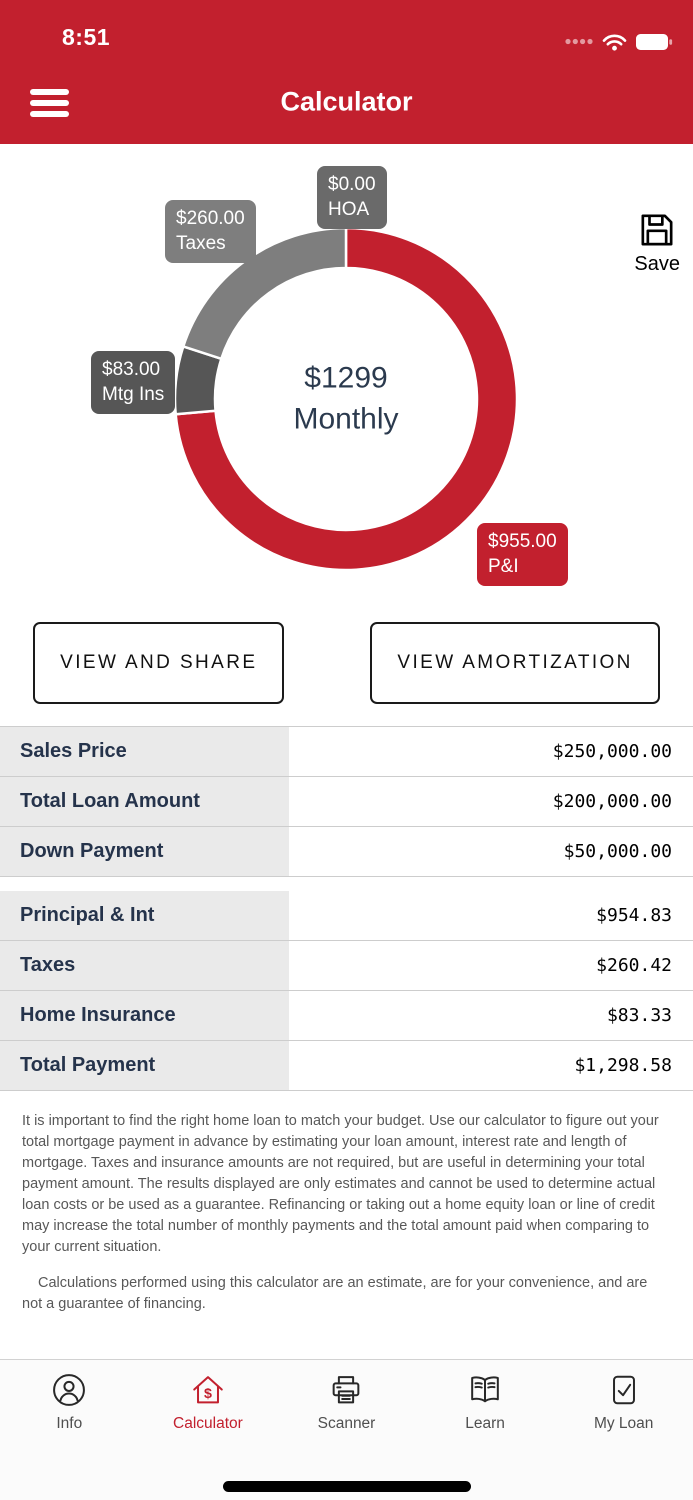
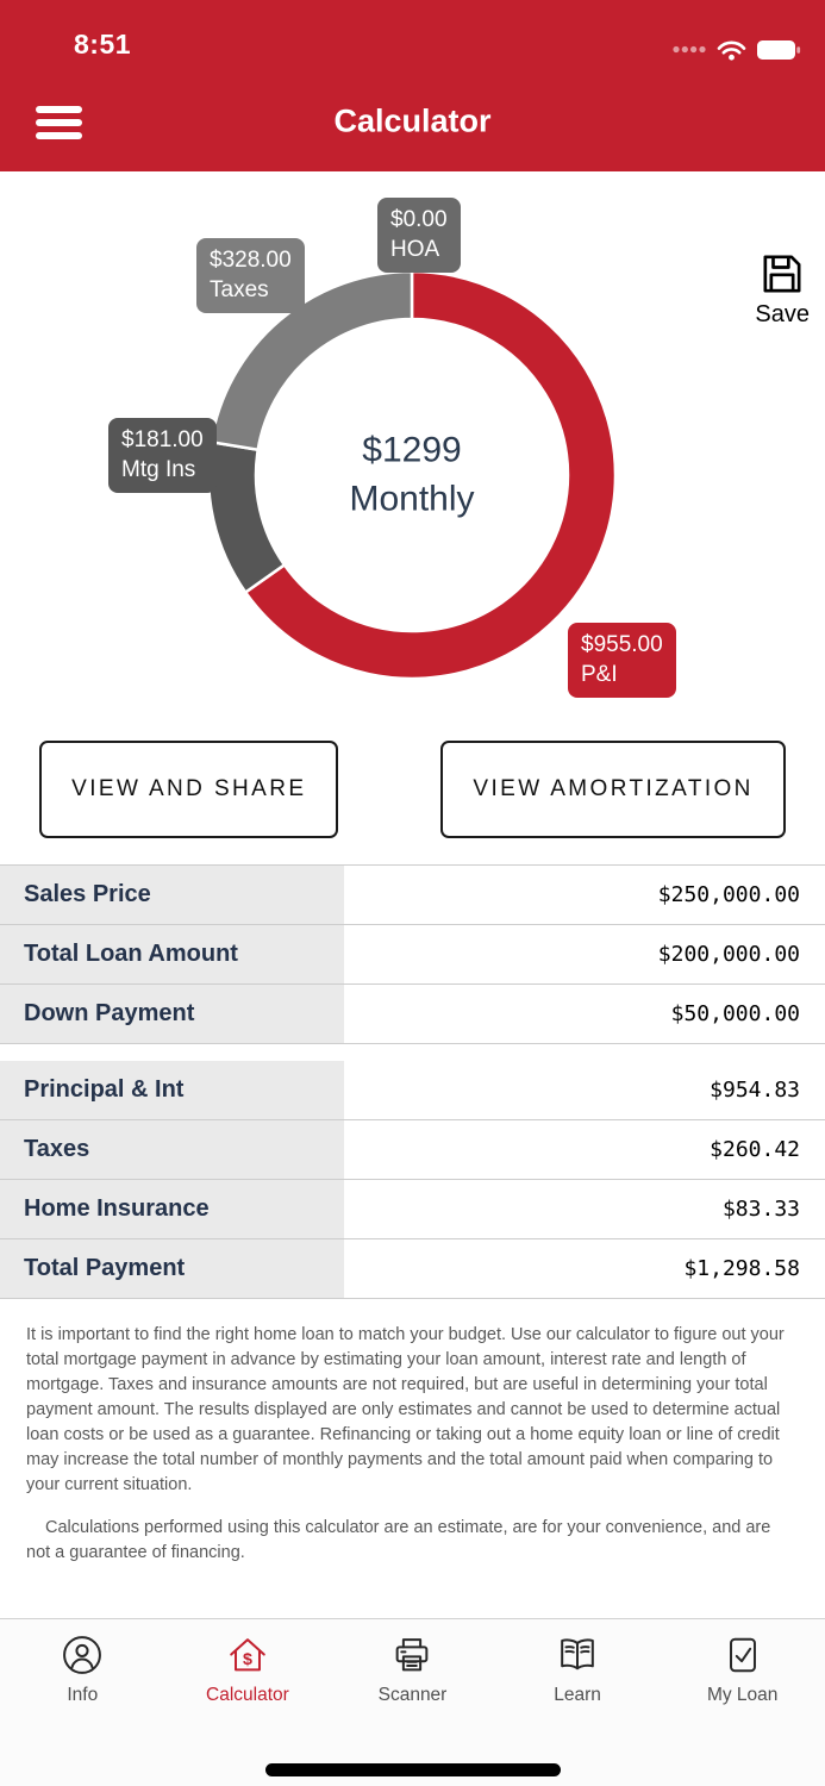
Mtg Ins: $83.00 -> $181.00
Taxes: $260.00 -> $328.00
